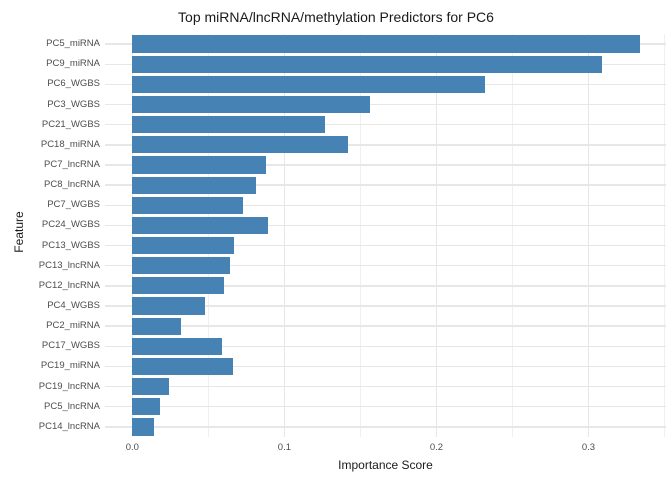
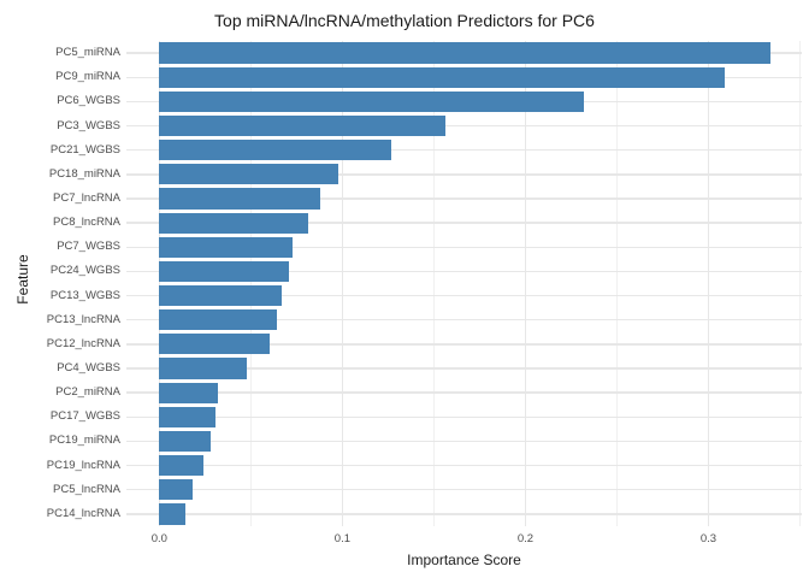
PC18_miRNA: 0.142 -> 0.098
PC24_WGBS: 0.089 -> 0.071
PC17_WGBS: 0.059 -> 0.031
PC19_miRNA: 0.066 -> 0.028
